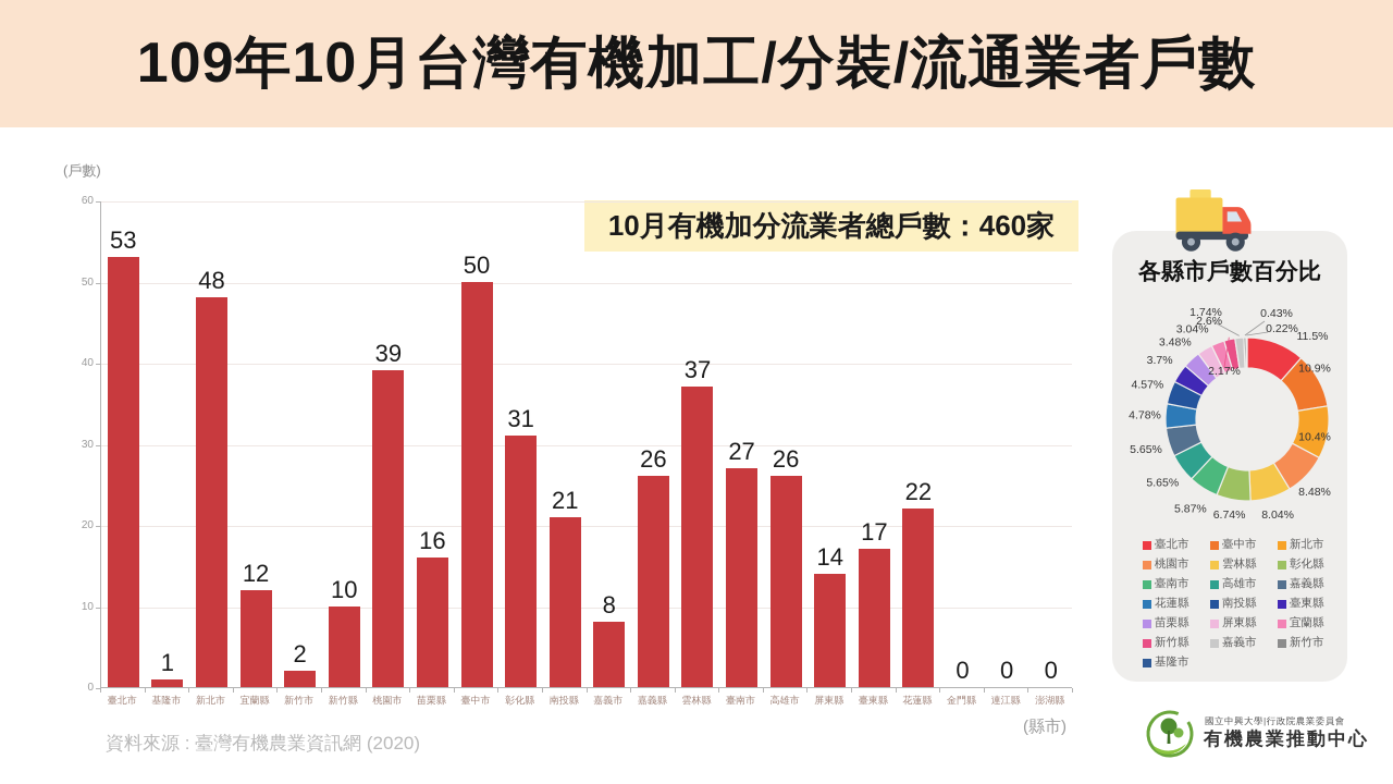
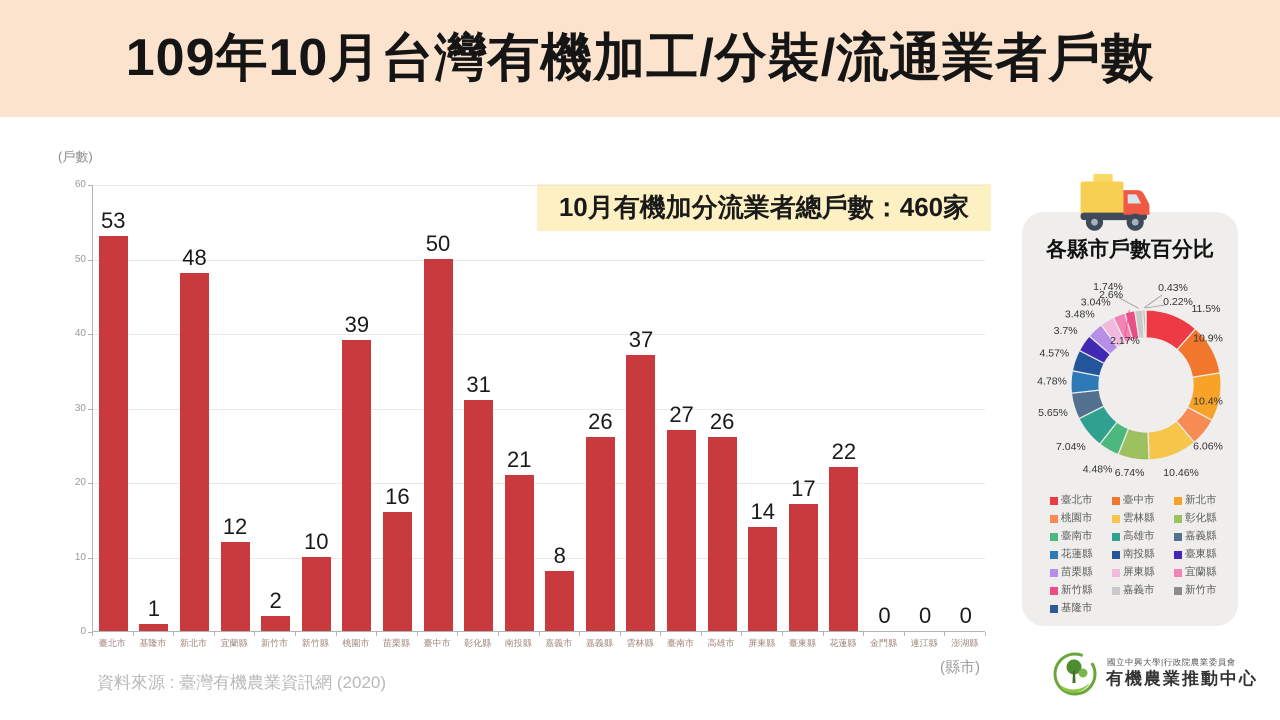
各縣市戶數百分比/桃園市: 8.48% -> 6.06%
各縣市戶數百分比/雲林縣: 8.04% -> 10.46%
各縣市戶數百分比/臺南市: 5.87% -> 4.48%
各縣市戶數百分比/高雄市: 5.65% -> 7.04%
